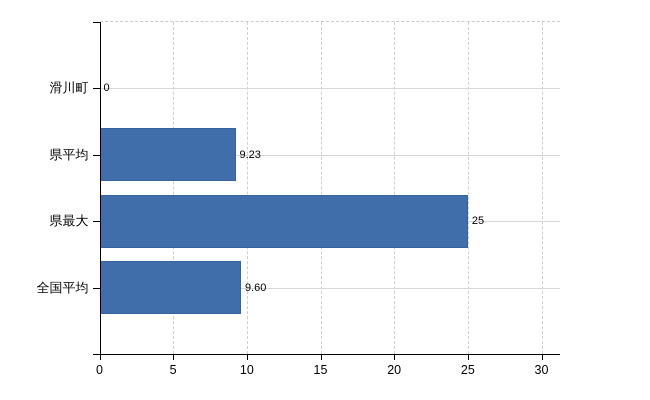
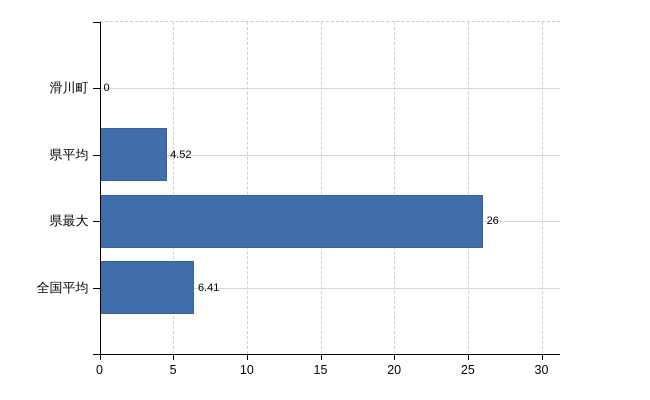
県平均: 9.23 -> 4.52
県最大: 25 -> 26
全国平均: 9.60 -> 6.41
